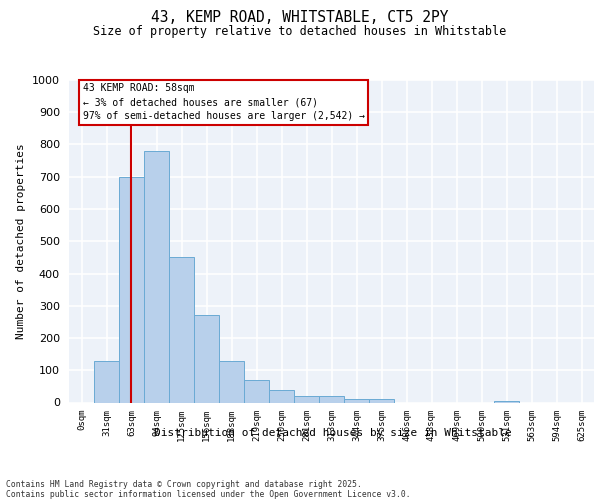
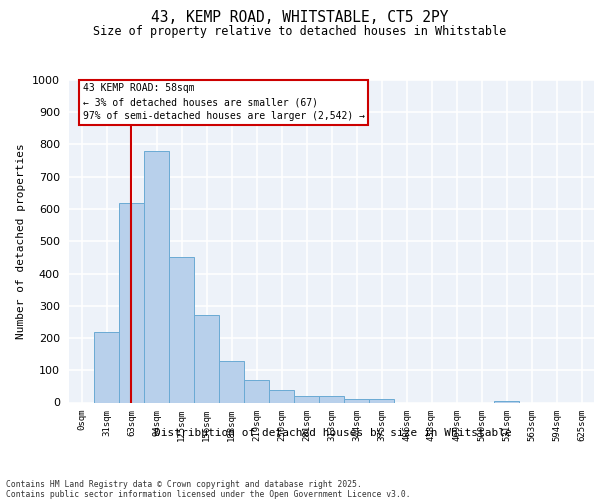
31sqm: 130 -> 220
63sqm: 700 -> 620
